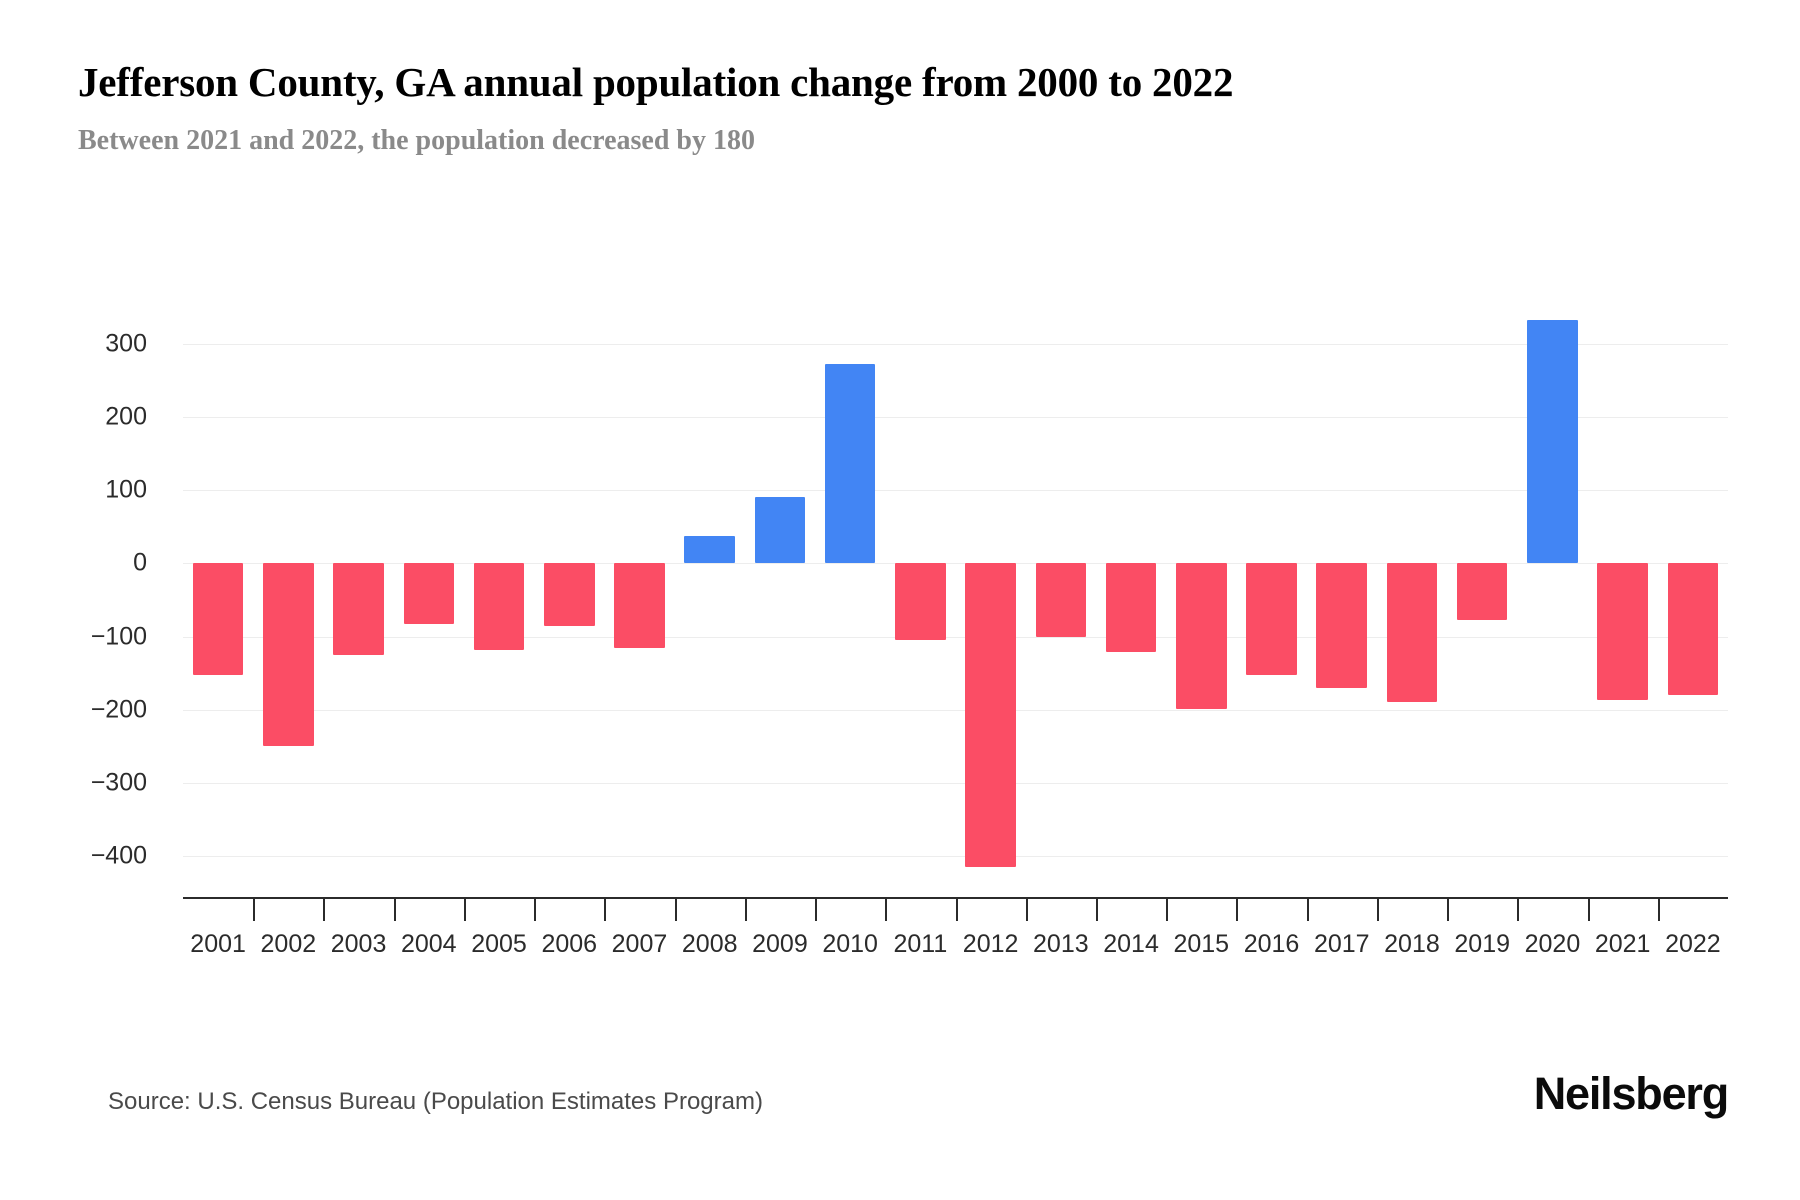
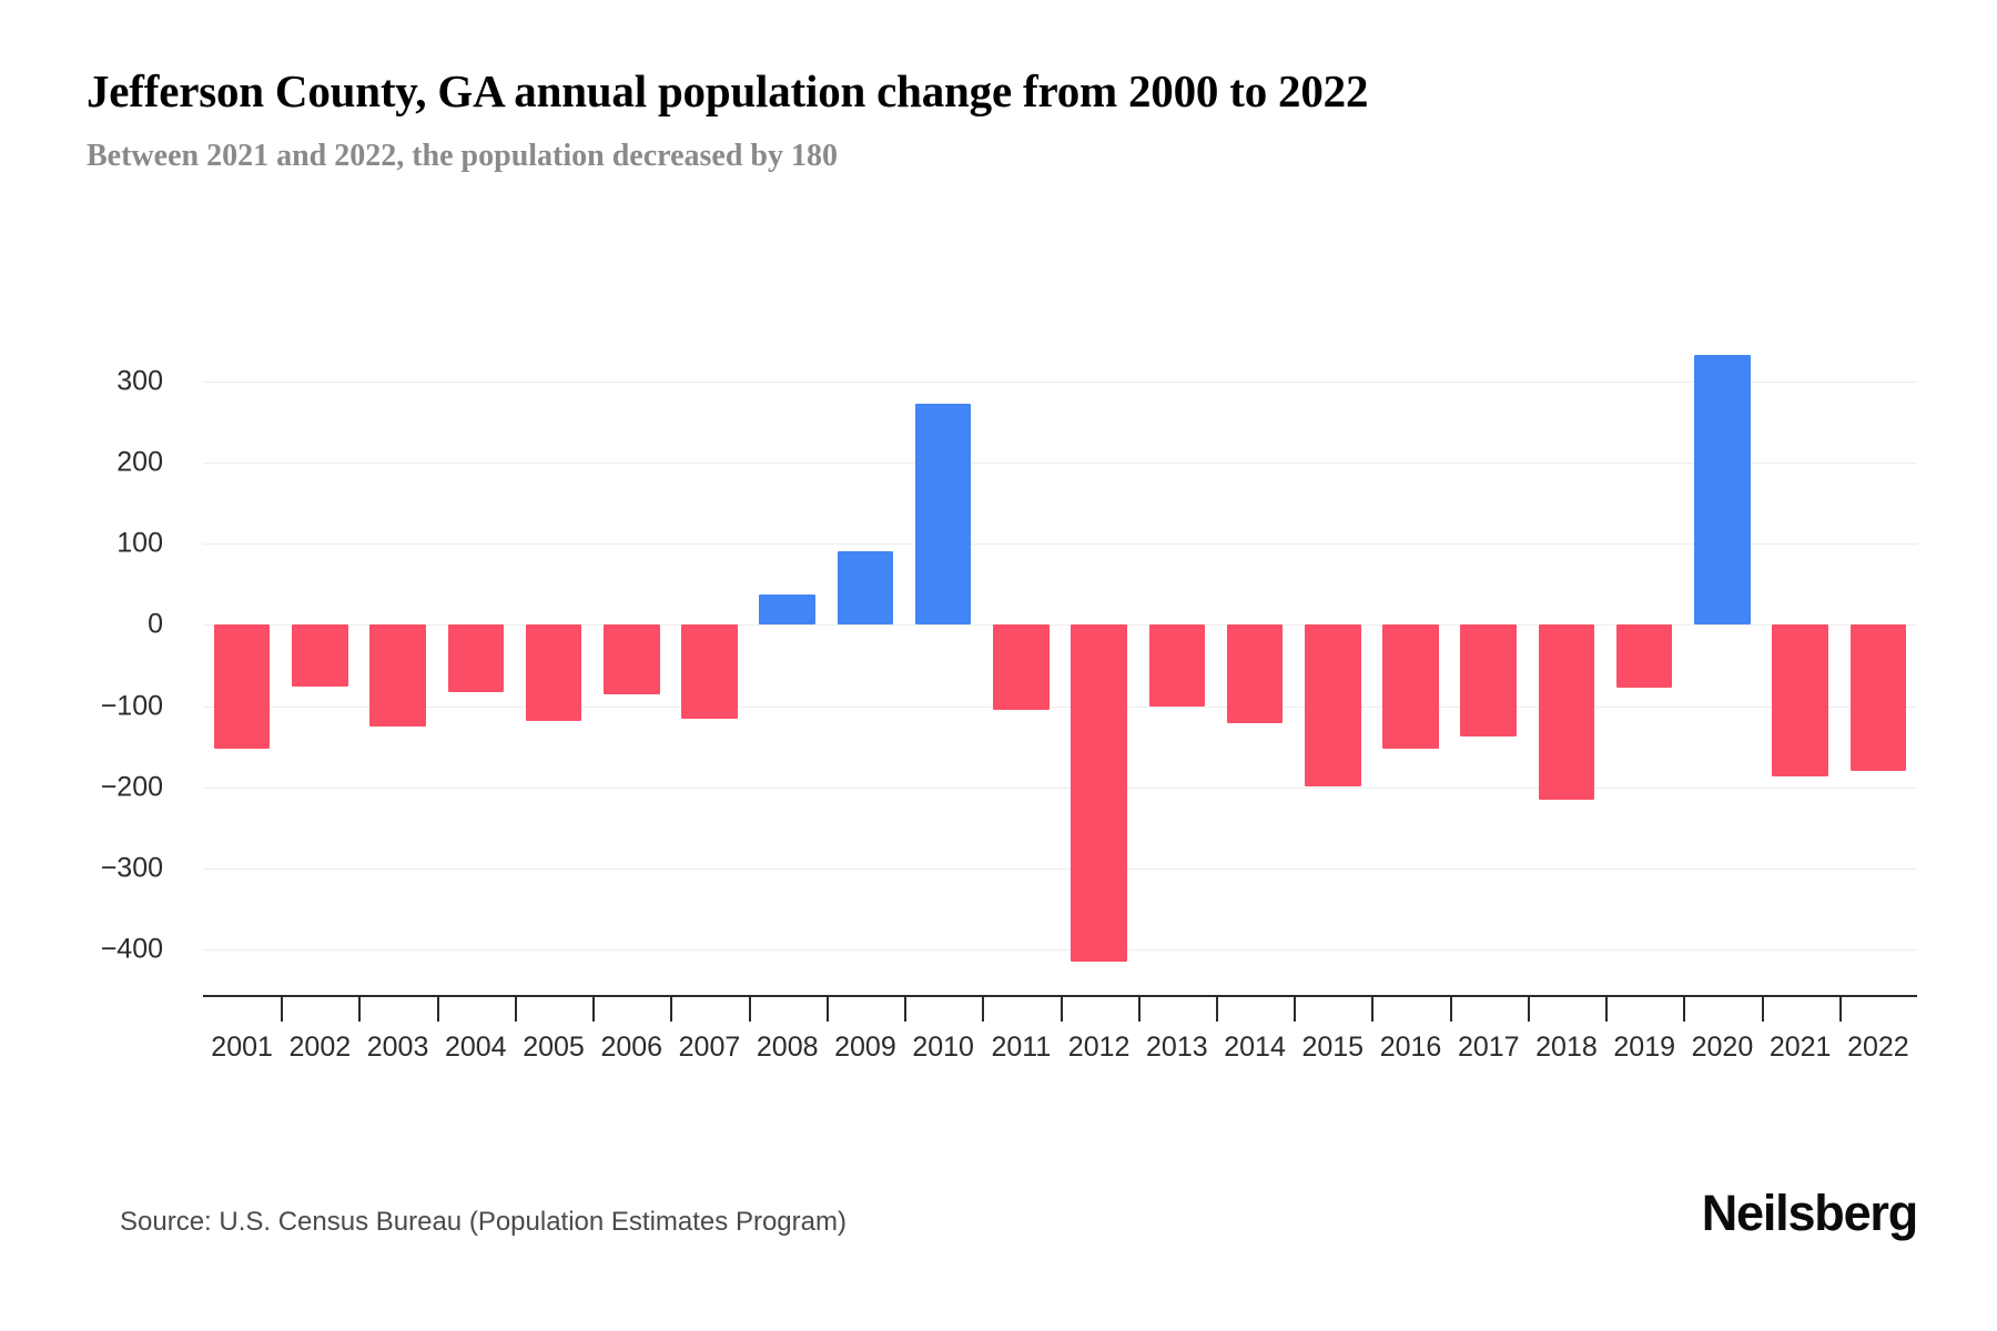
2002: -250 -> -80
2017: -170 -> -140
2018: -190 -> -220
